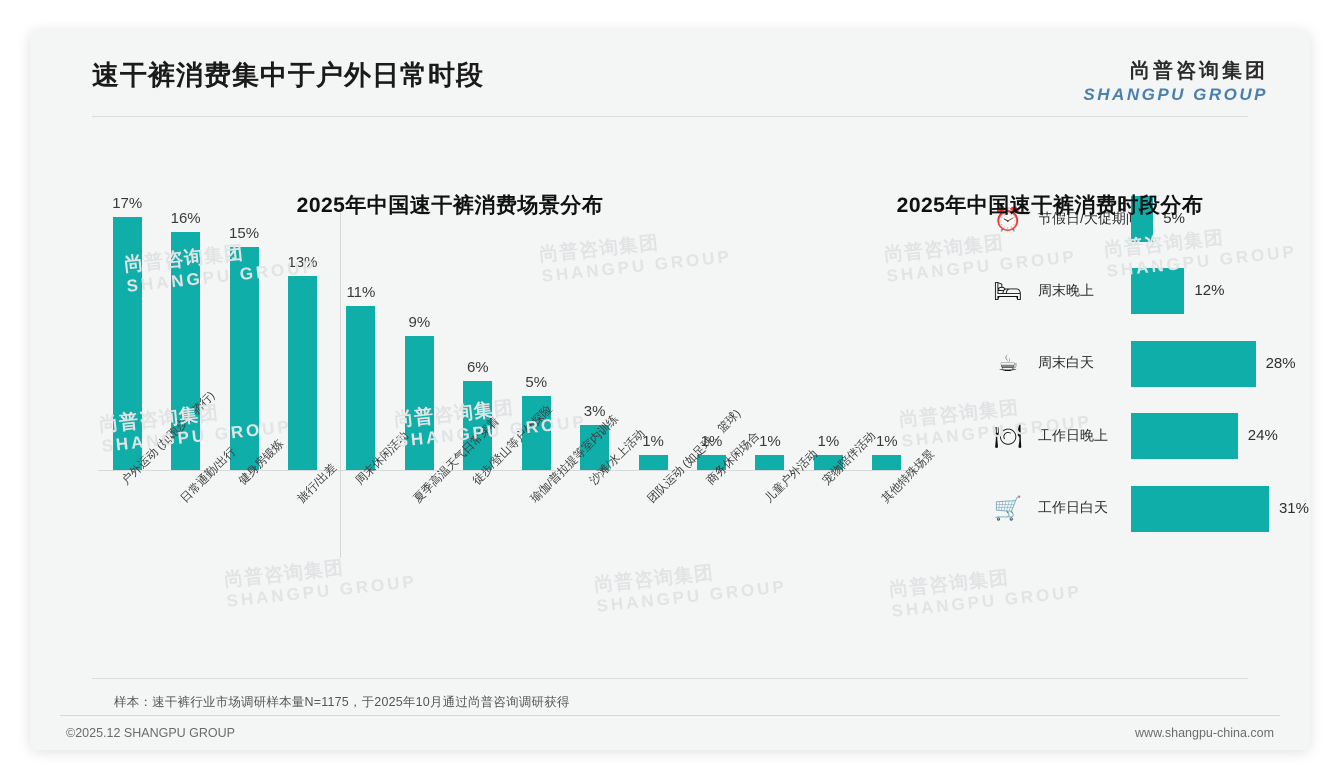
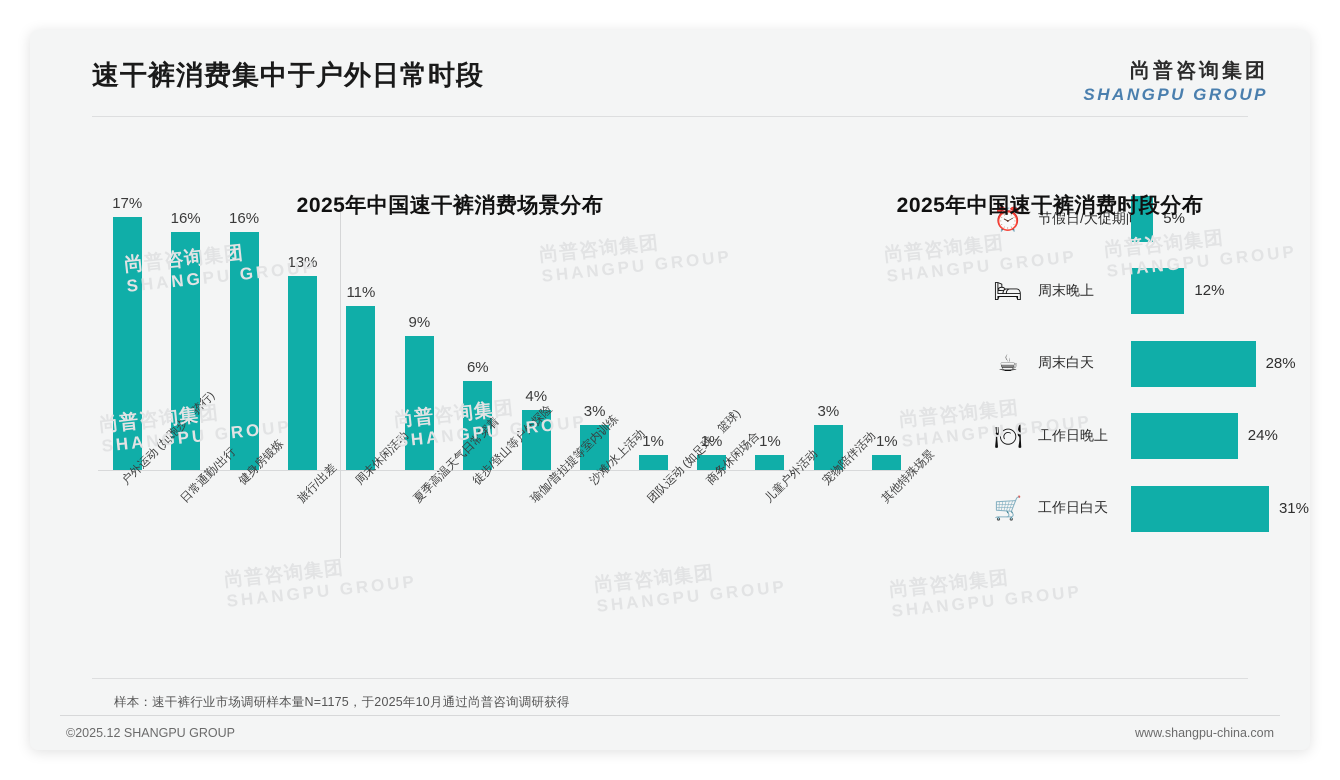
2025年中国速干裤消费场景分布/健身房锻炼: 15% -> 16%
2025年中国速干裤消费场景分布/瑜伽/普拉提等室内训练: 5% -> 4%
2025年中国速干裤消费场景分布/宠物陪伴活动: 1% -> 3%
